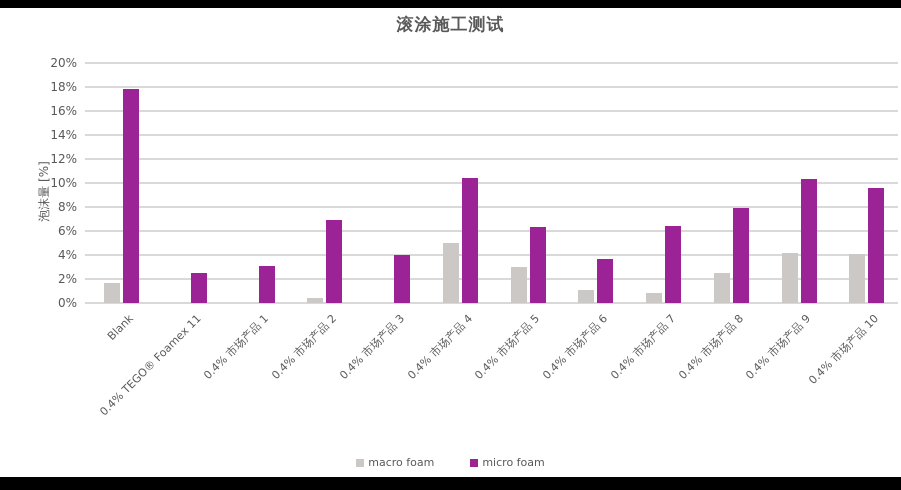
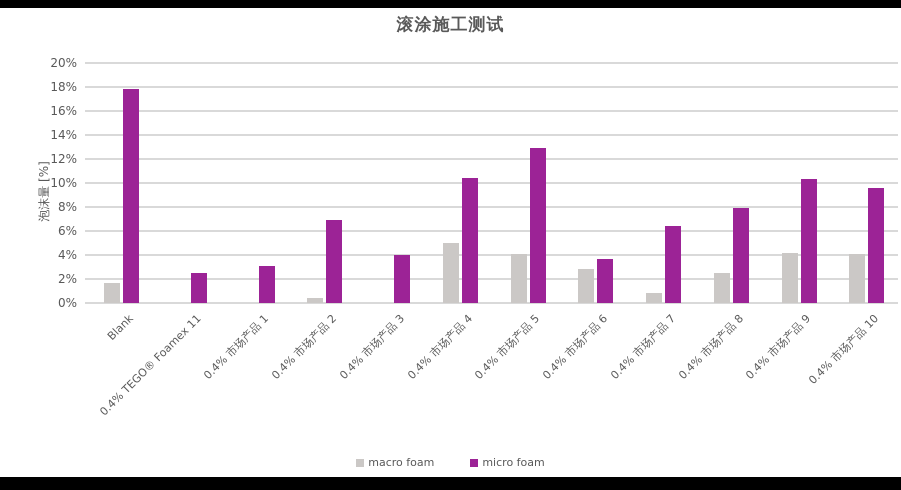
macro foam/0.4% 市场产品 5: 3.0% -> 4.1%
micro foam/0.4% 市场产品 5: 6.3% -> 12.9%
macro foam/0.4% 市场产品 6: 1.1% -> 2.8%
